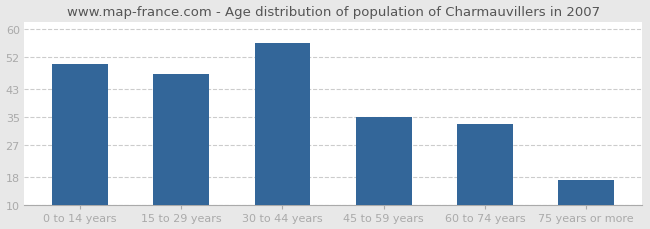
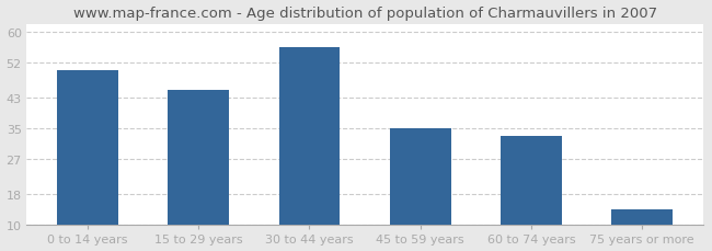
15 to 29 years: 47 -> 45
75 years or more: 17 -> 14
